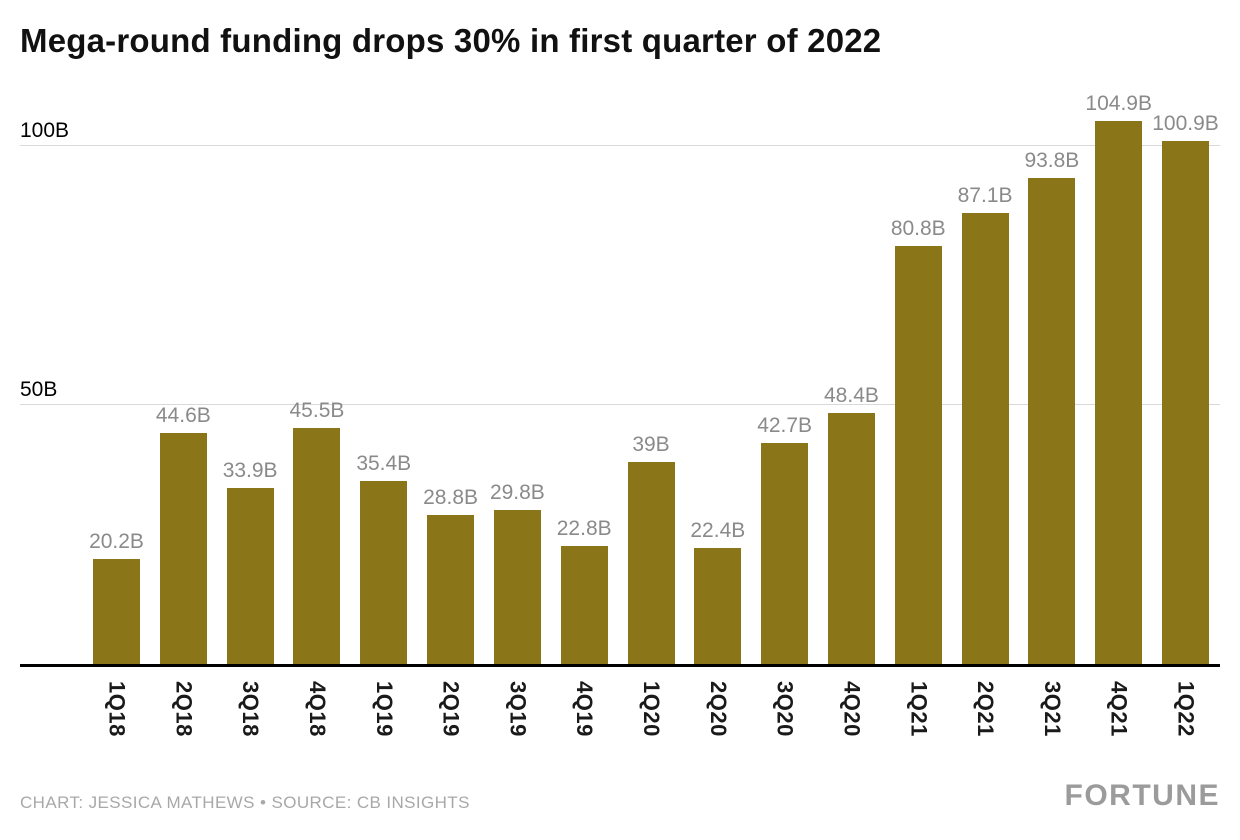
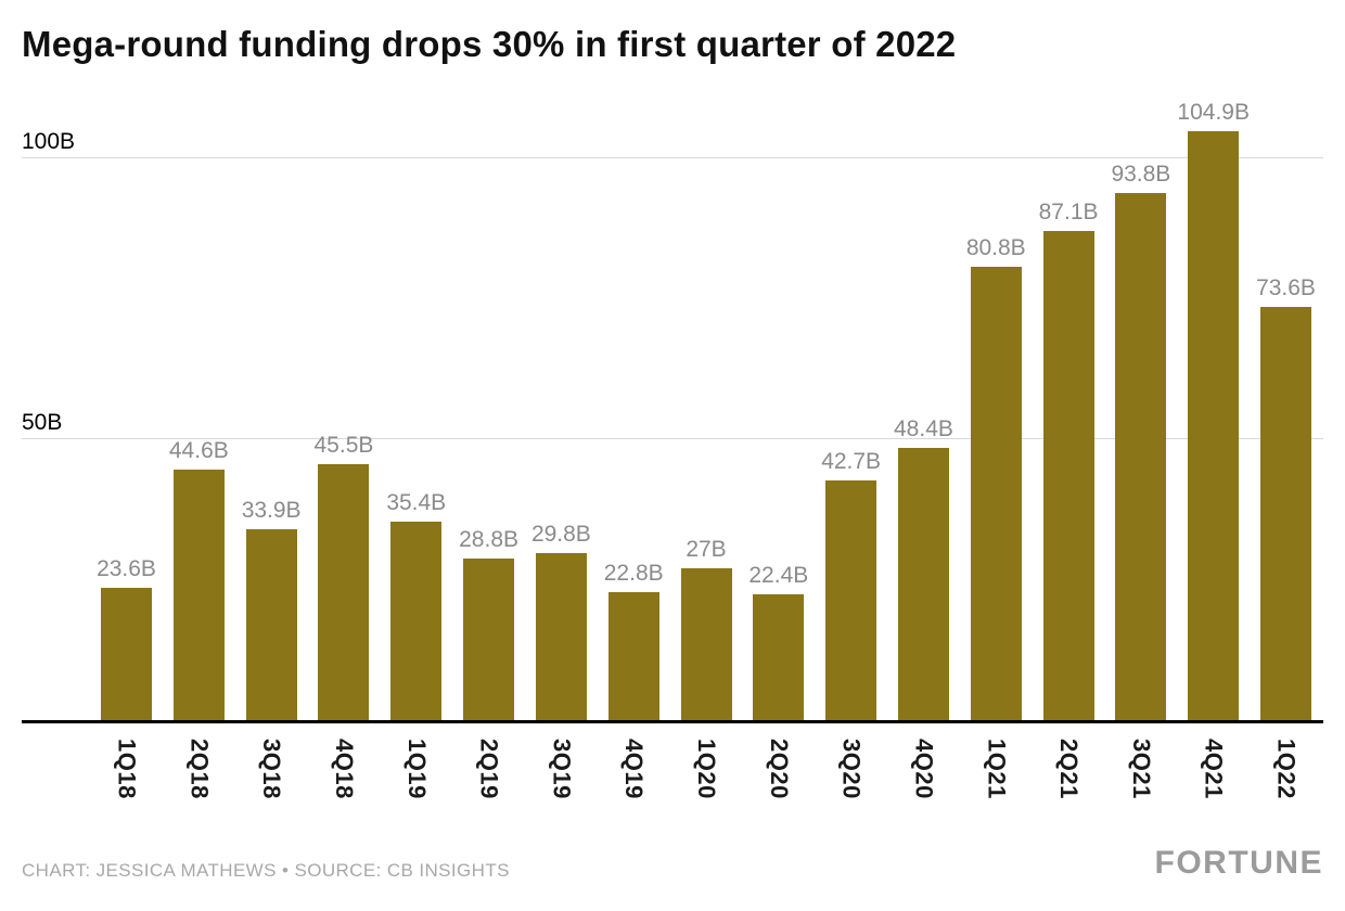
1Q18: 20.2B -> 23.6B
1Q20: 39B -> 27B
1Q22: 100.9B -> 73.6B
